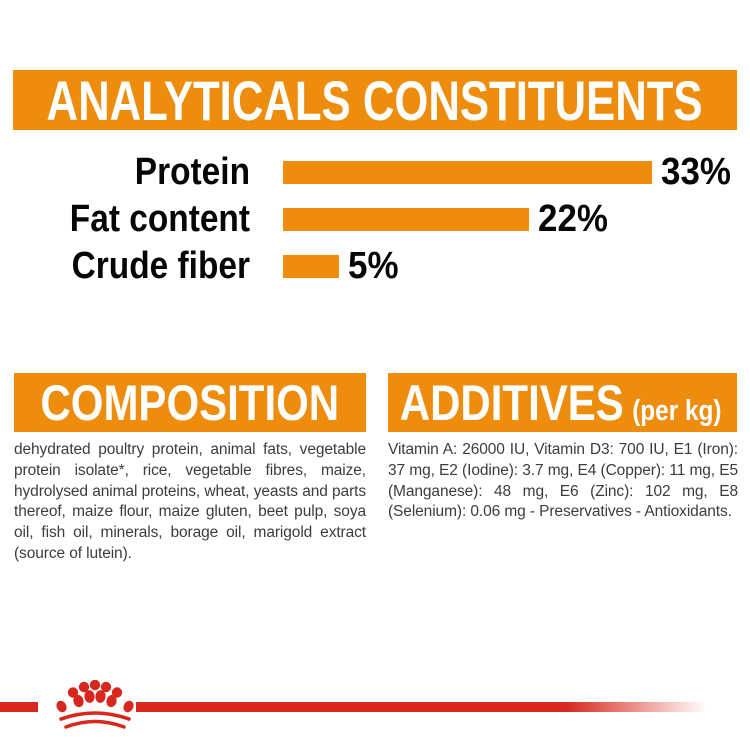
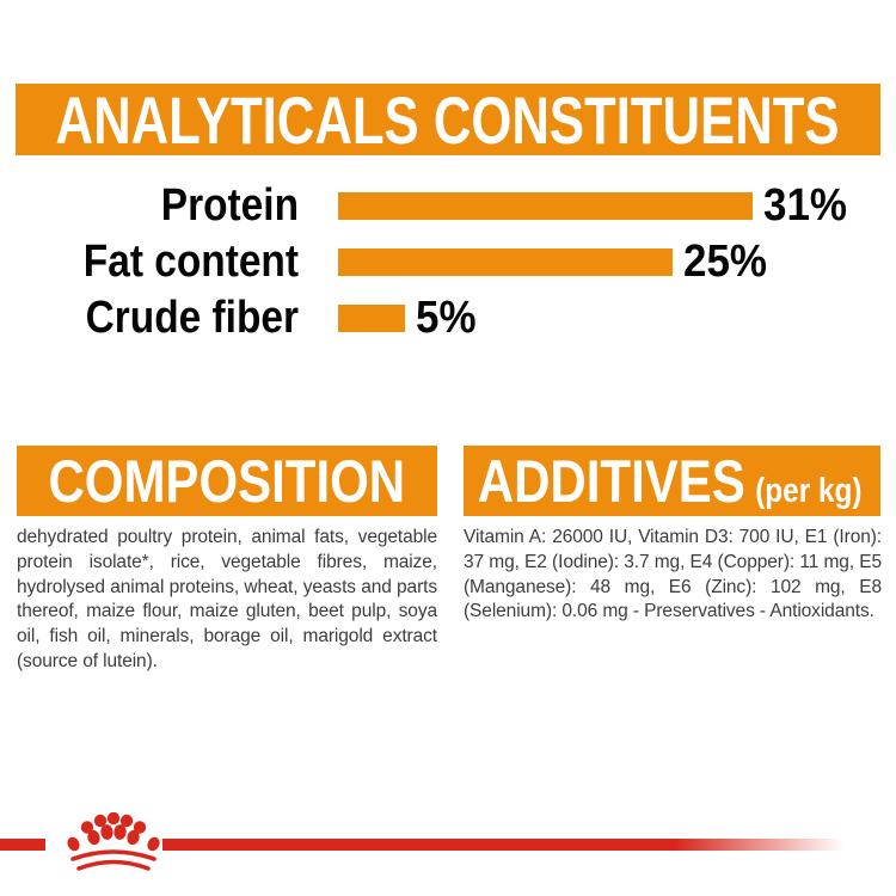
Protein: 33% -> 31%
Fat content: 22% -> 25%
